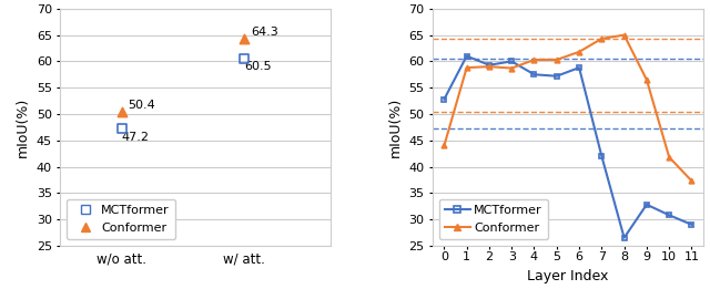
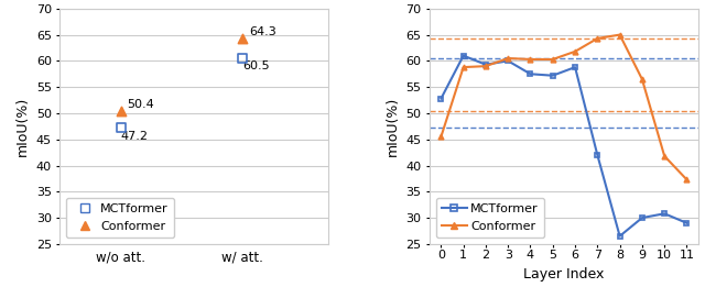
Conformer/0: 44.0 -> 45.5
Conformer/3: 58.7 -> 60.5
MCTformer/9: 32.8 -> 30.0
